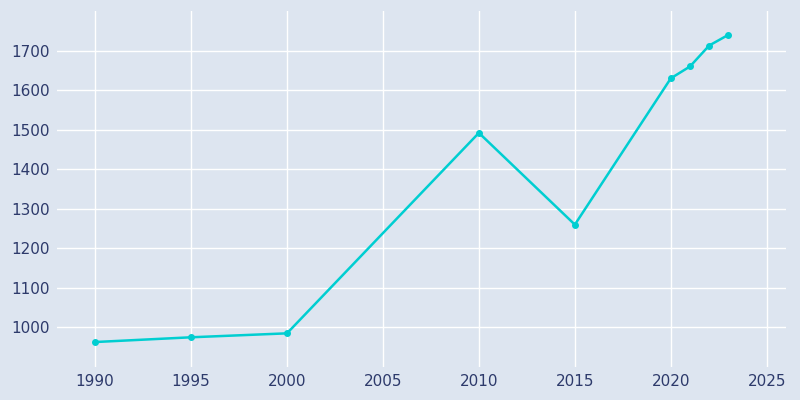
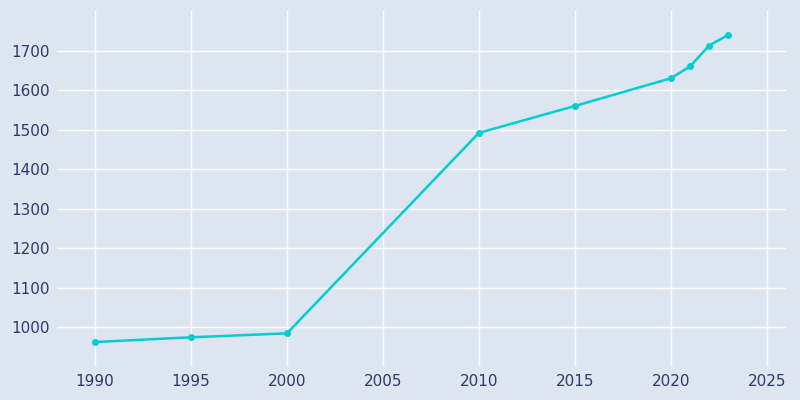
2015: 1260 -> 1560
